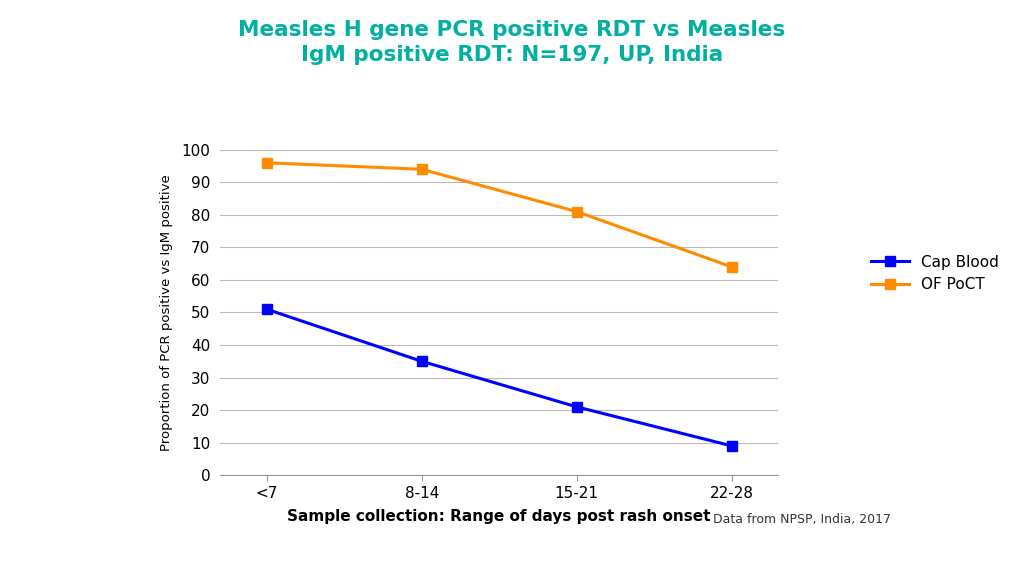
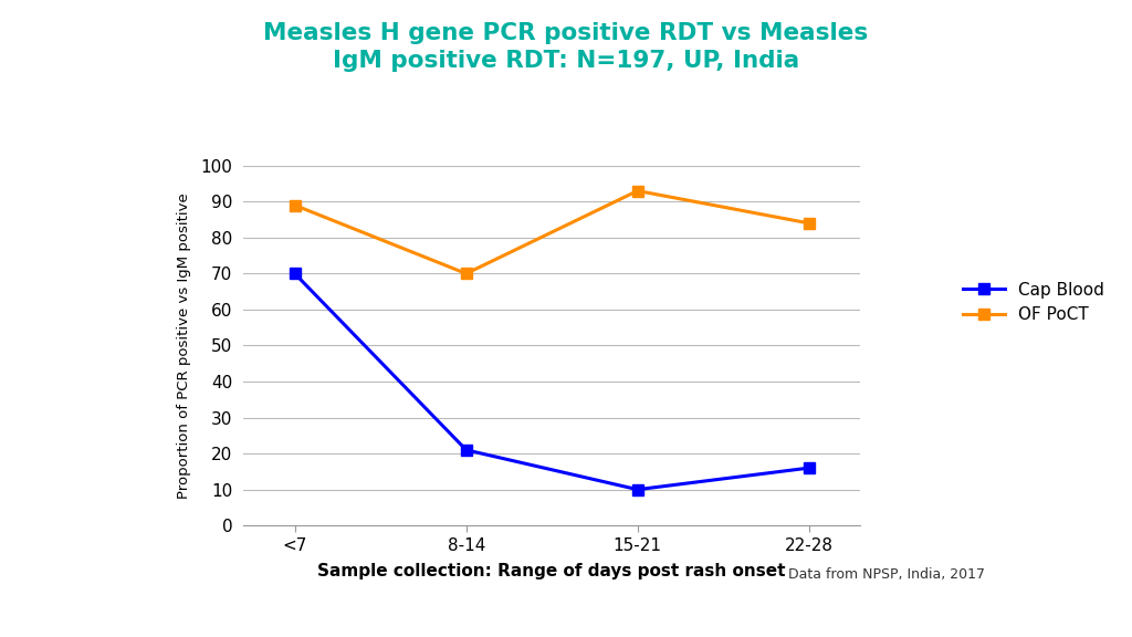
Cap Blood/<7: 51 -> 70
OF PoCT/<7: 96 -> 89
Cap Blood/8-14: 35 -> 21
OF PoCT/8-14: 94 -> 70
Cap Blood/15-21: 21 -> 10
OF PoCT/15-21: 81 -> 93
Cap Blood/22-28: 9 -> 16
OF PoCT/22-28: 64 -> 84
